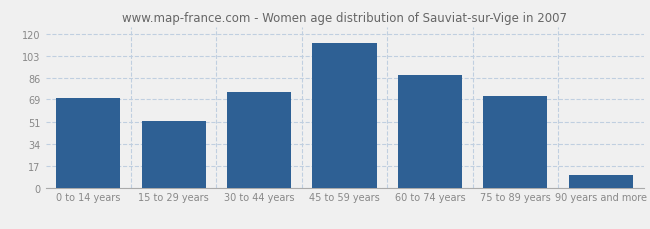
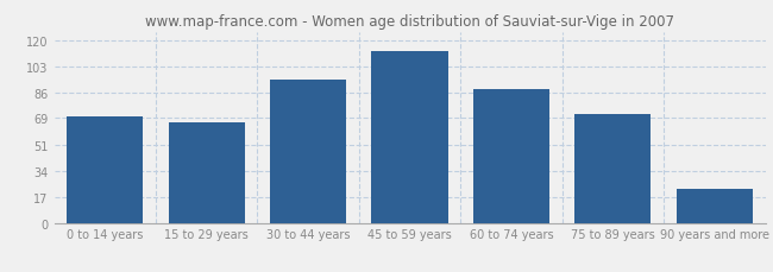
15 to 29 years: 52 -> 66
30 to 44 years: 75 -> 94
90 years and more: 10 -> 22
